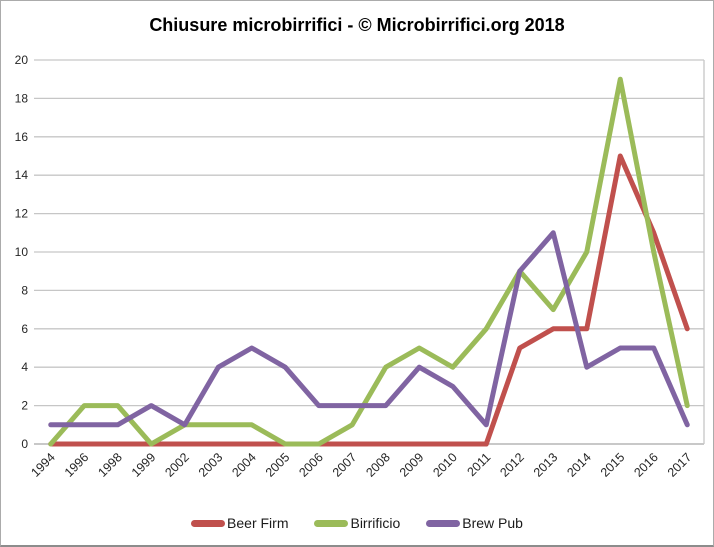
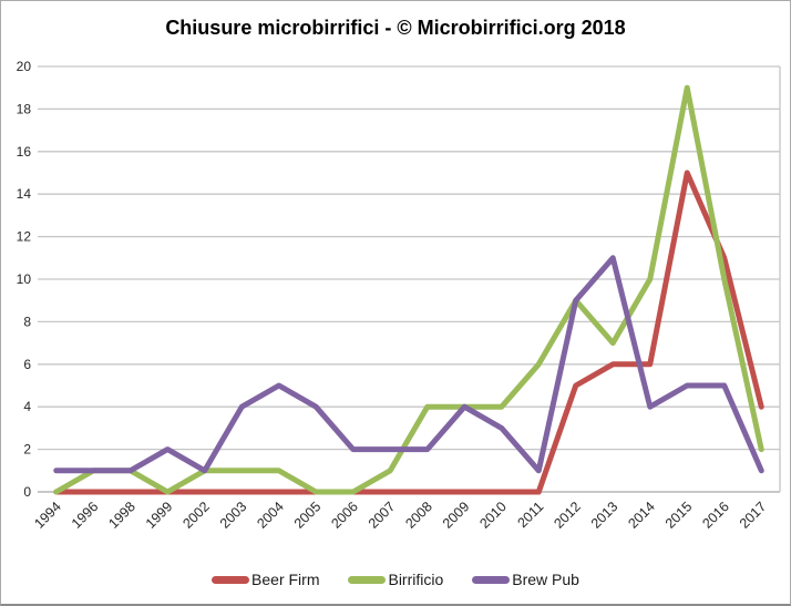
Birrificio/1996: 2 -> 1
Birrificio/1998: 2 -> 1
Birrificio/2009: 5 -> 4
Beer Firm/2017: 6 -> 4
